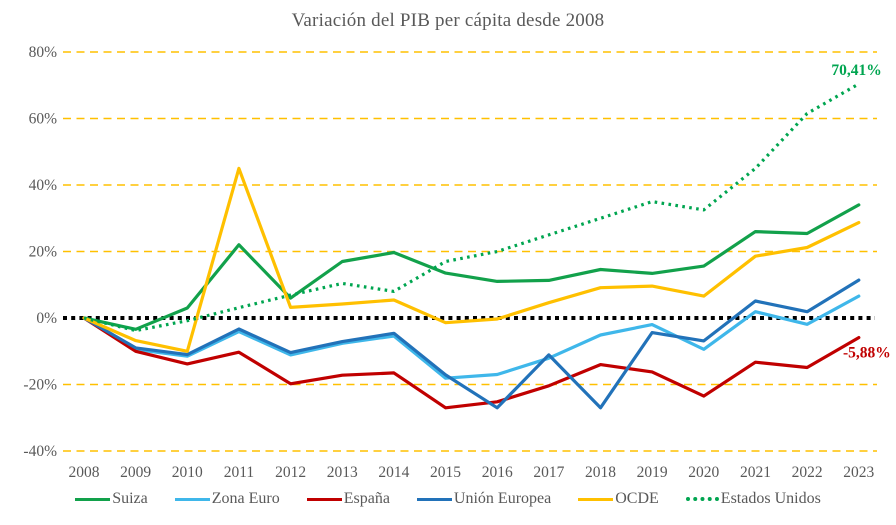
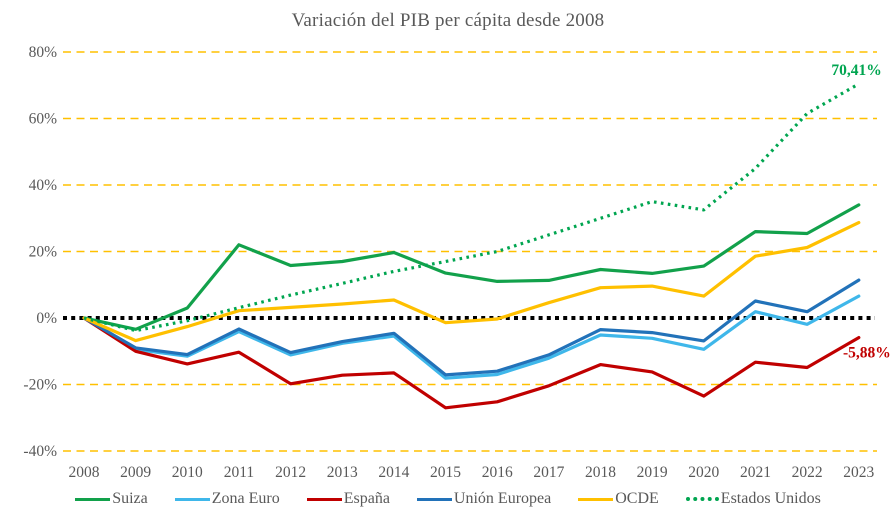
OCDE/2010: -10% -> -3%
OCDE/2011: 45% -> 2%
Suiza/2012: 6% -> 16%
Estados Unidos/2014: 8% -> 14%
Unión Europea/2016: -27% -> -16%
Unión Europea/2018: -27% -> -4%
Zona Euro/2019: -2% -> -6%
